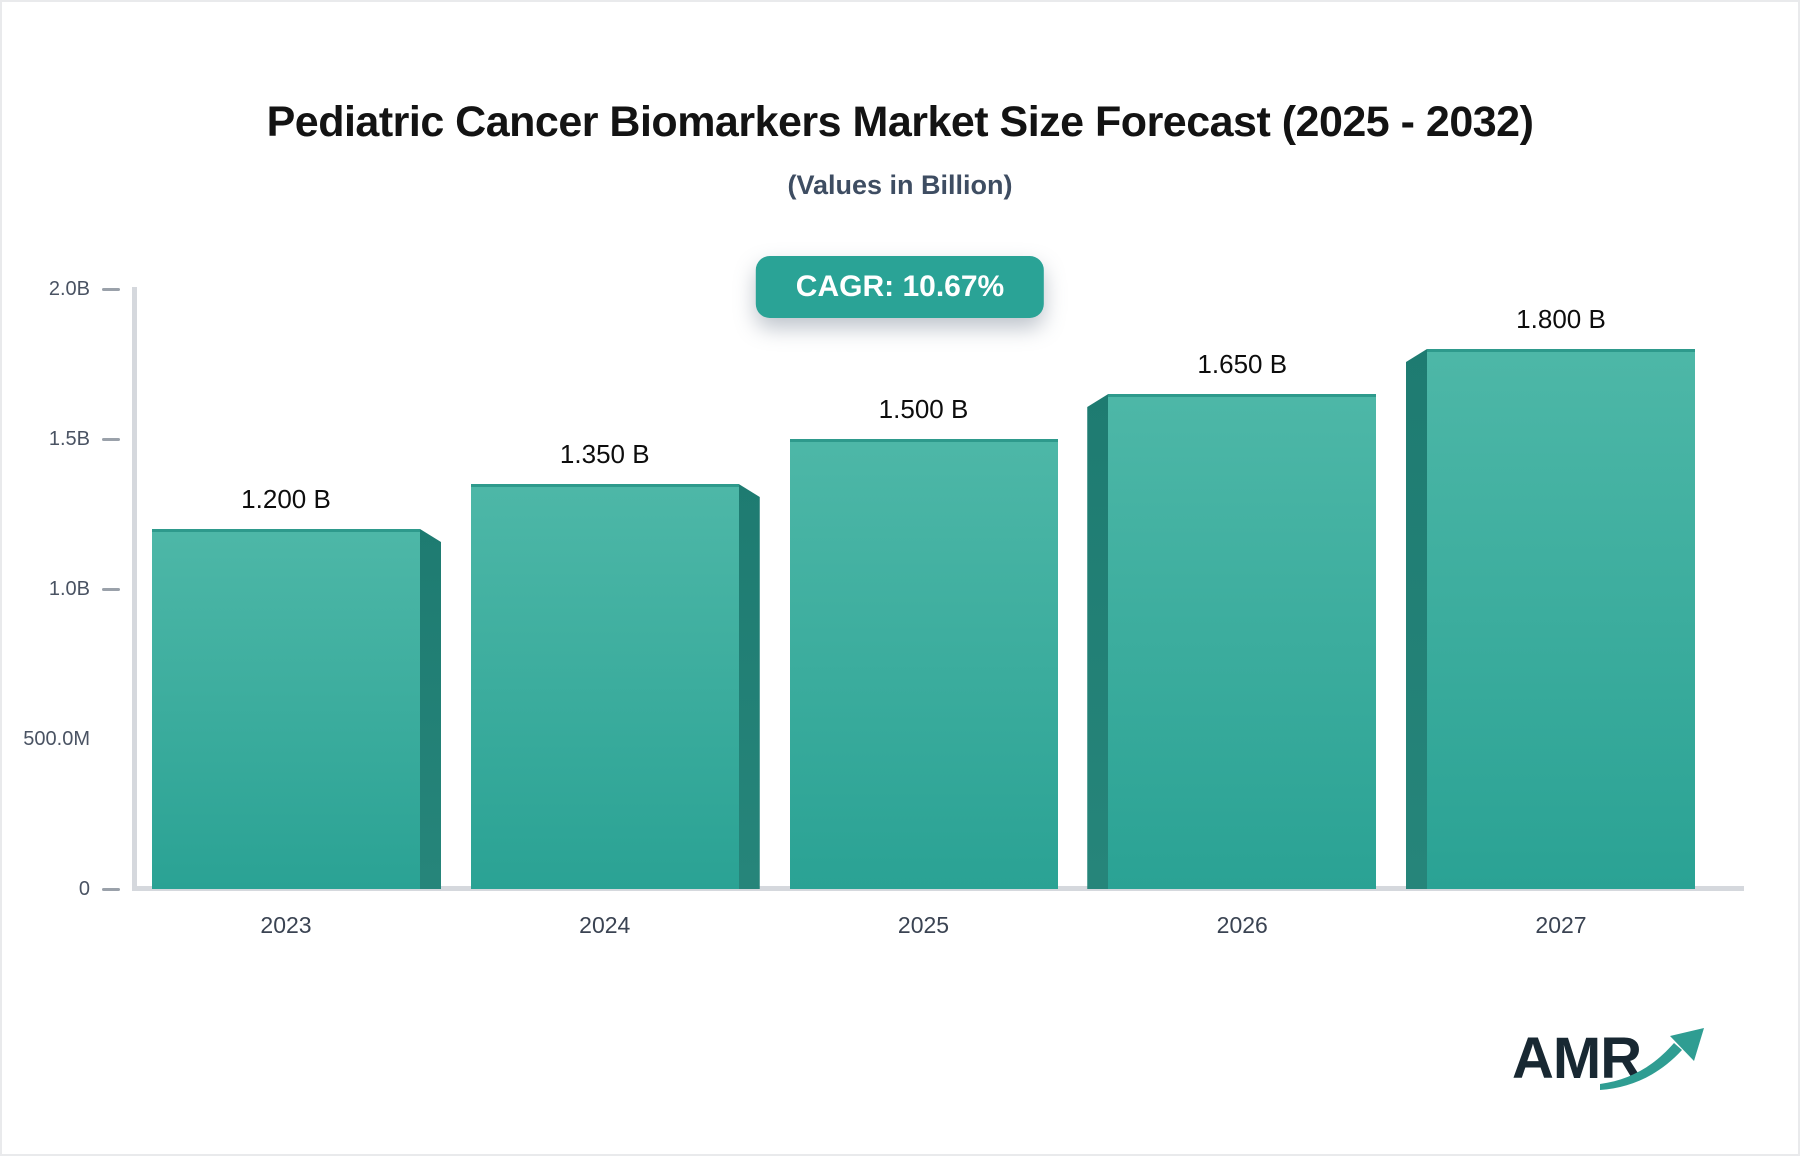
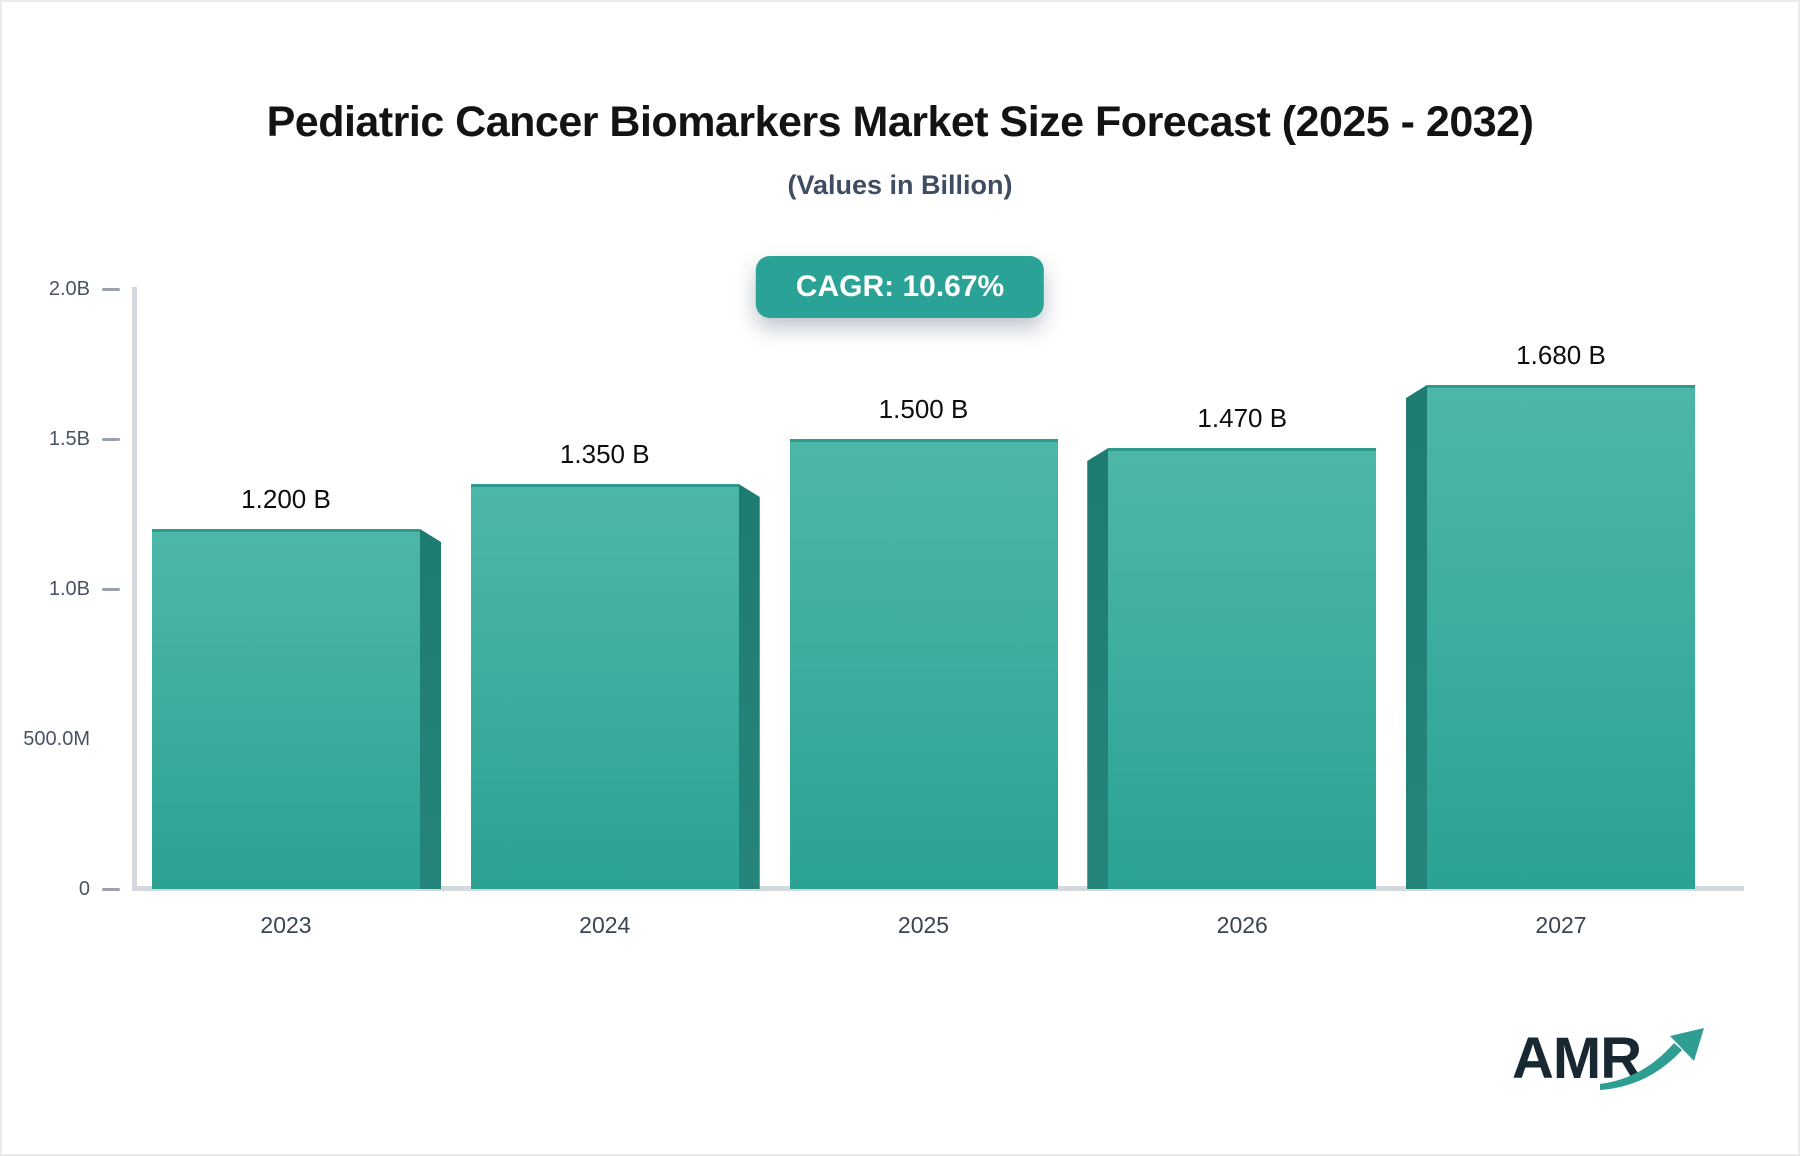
2026: 1.650 -> 1.470
2027: 1.800 -> 1.680
